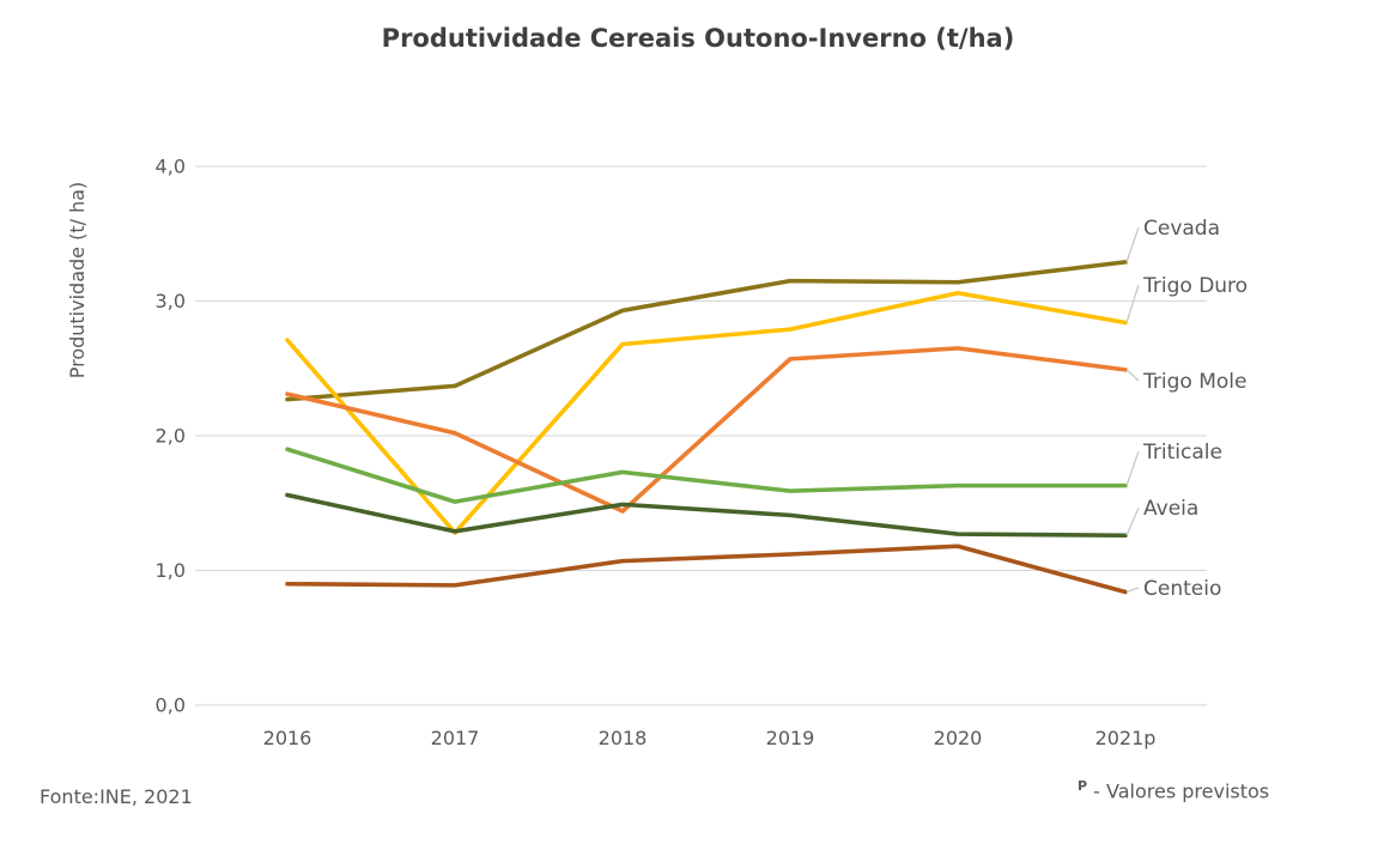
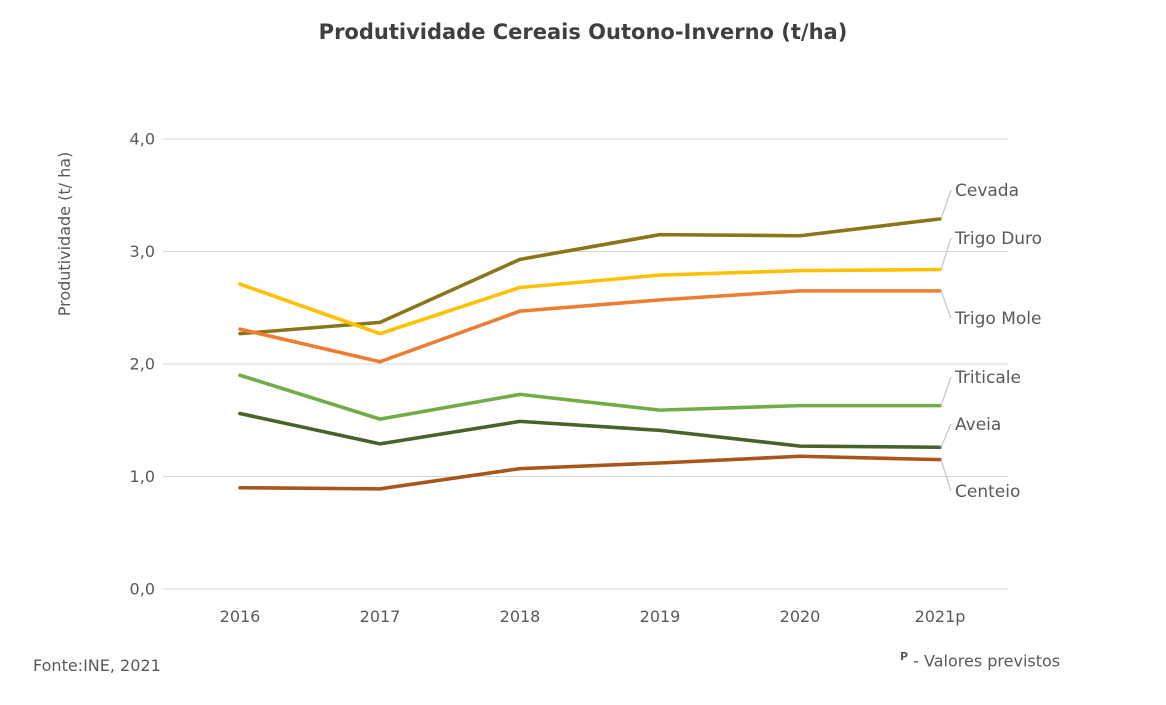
Trigo Duro/2017: 1,28 -> 2,27
Trigo Mole/2018: 1,44 -> 2,47
Trigo Duro/2020: 3,06 -> 2,83
Trigo Mole/2021p: 2,49 -> 2,65
Centeio/2021p: 0,84 -> 1,15
